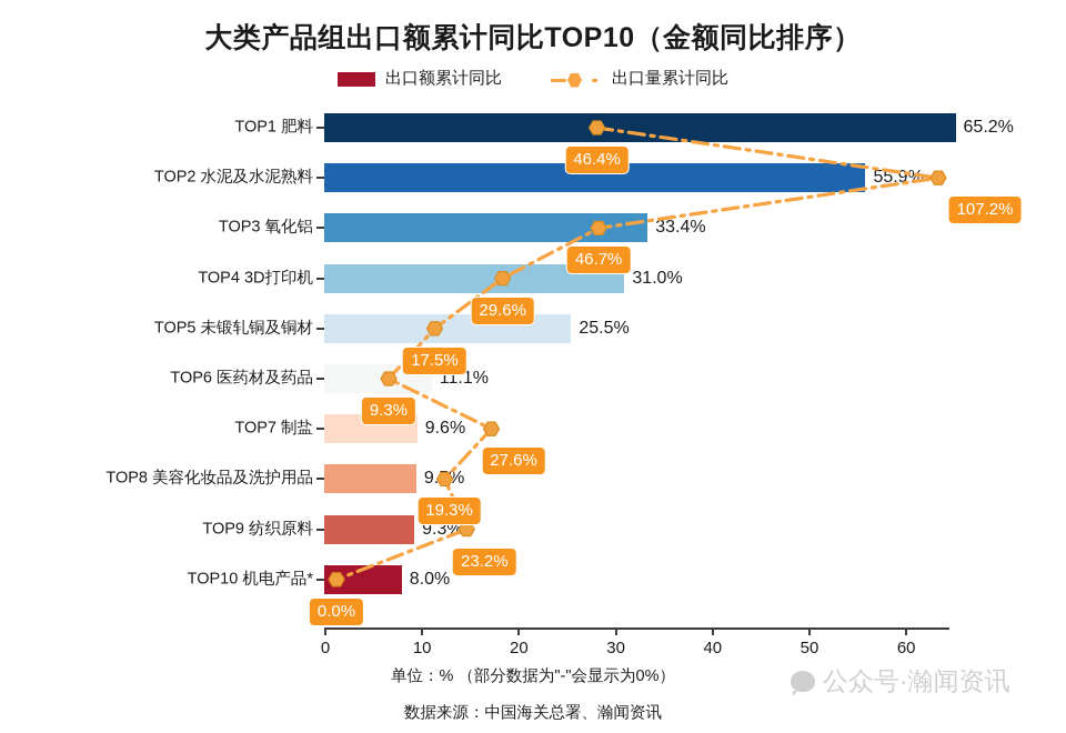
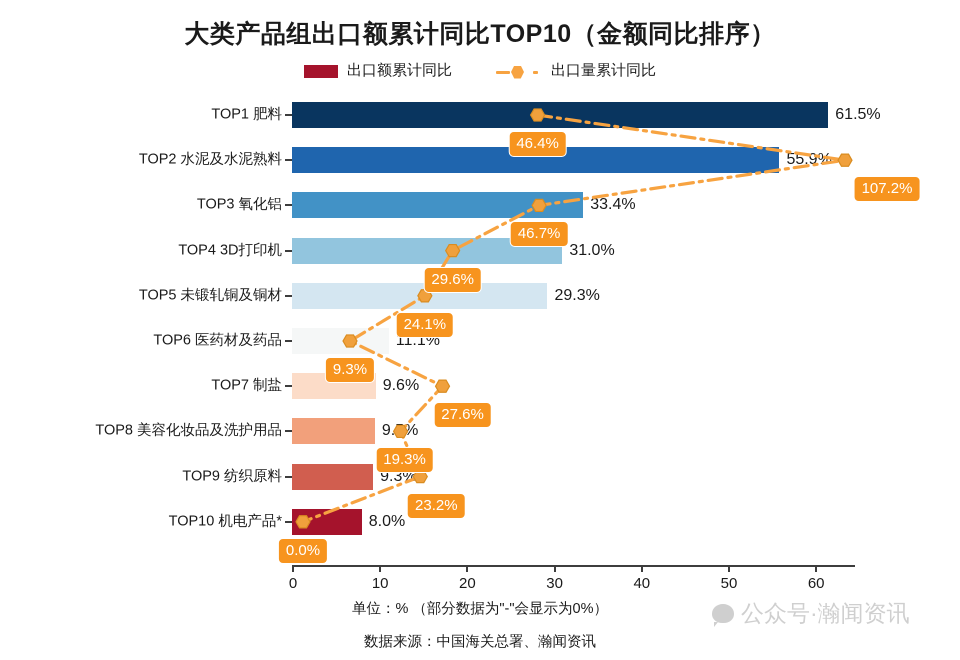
出口额累计同比/TOP1 肥料: 65.2% -> 61.5%
出口额累计同比/TOP5 未锻轧铜及铜材: 25.5% -> 29.3%
出口量累计同比/TOP5 未锻轧铜及铜材: 17.5% -> 24.1%
